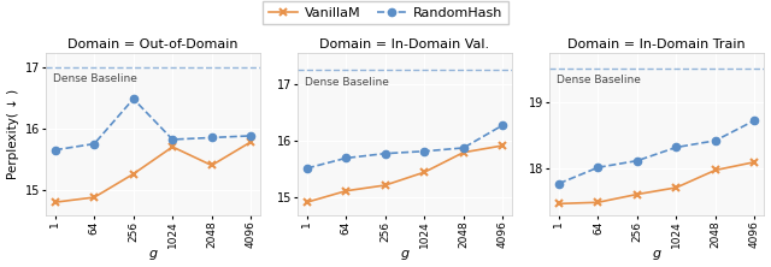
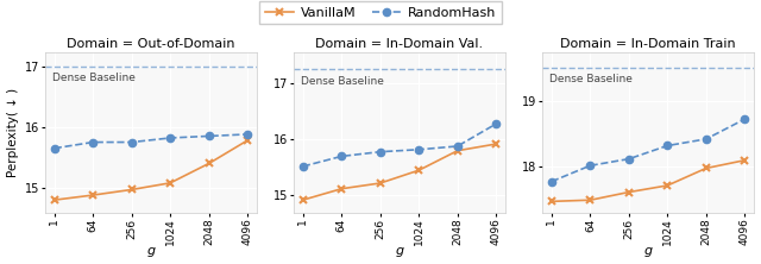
Domain = Out-of-Domain/VanillaM/256: 15.26 -> 14.97
Domain = Out-of-Domain/RandomHash/256: 16.48 -> 15.75
Domain = Out-of-Domain/VanillaM/1024: 15.70 -> 15.08
